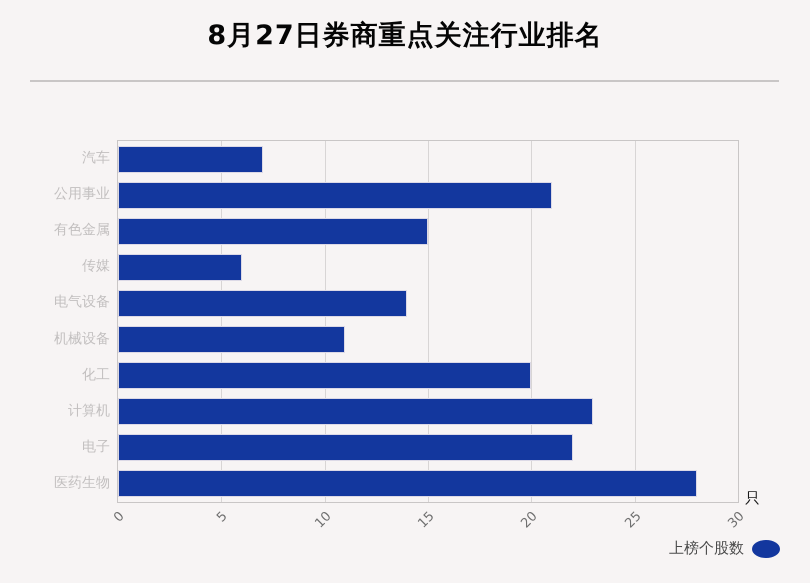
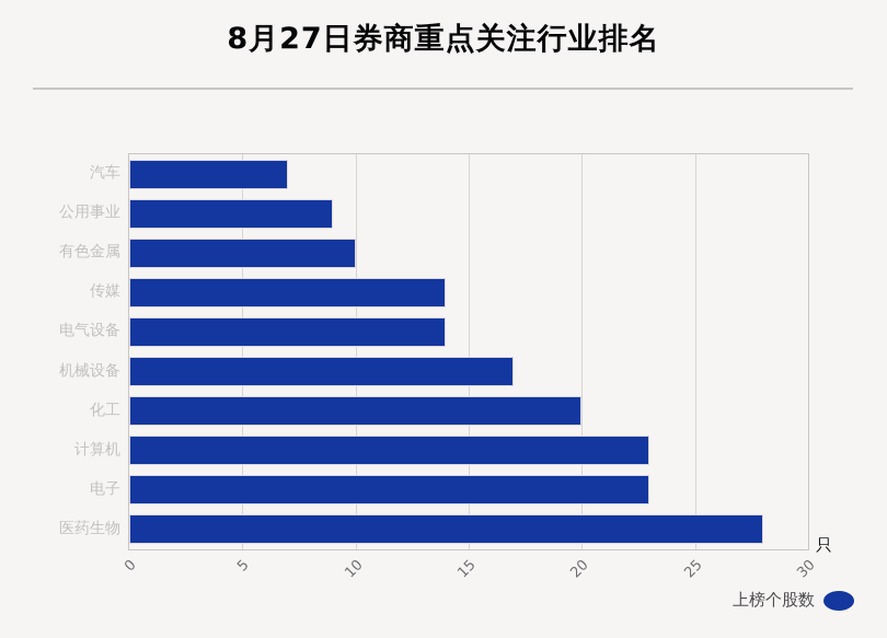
公用事业: 21 -> 9
有色金属: 15 -> 10
传媒: 6 -> 14
机械设备: 11 -> 17
电子: 22 -> 23
